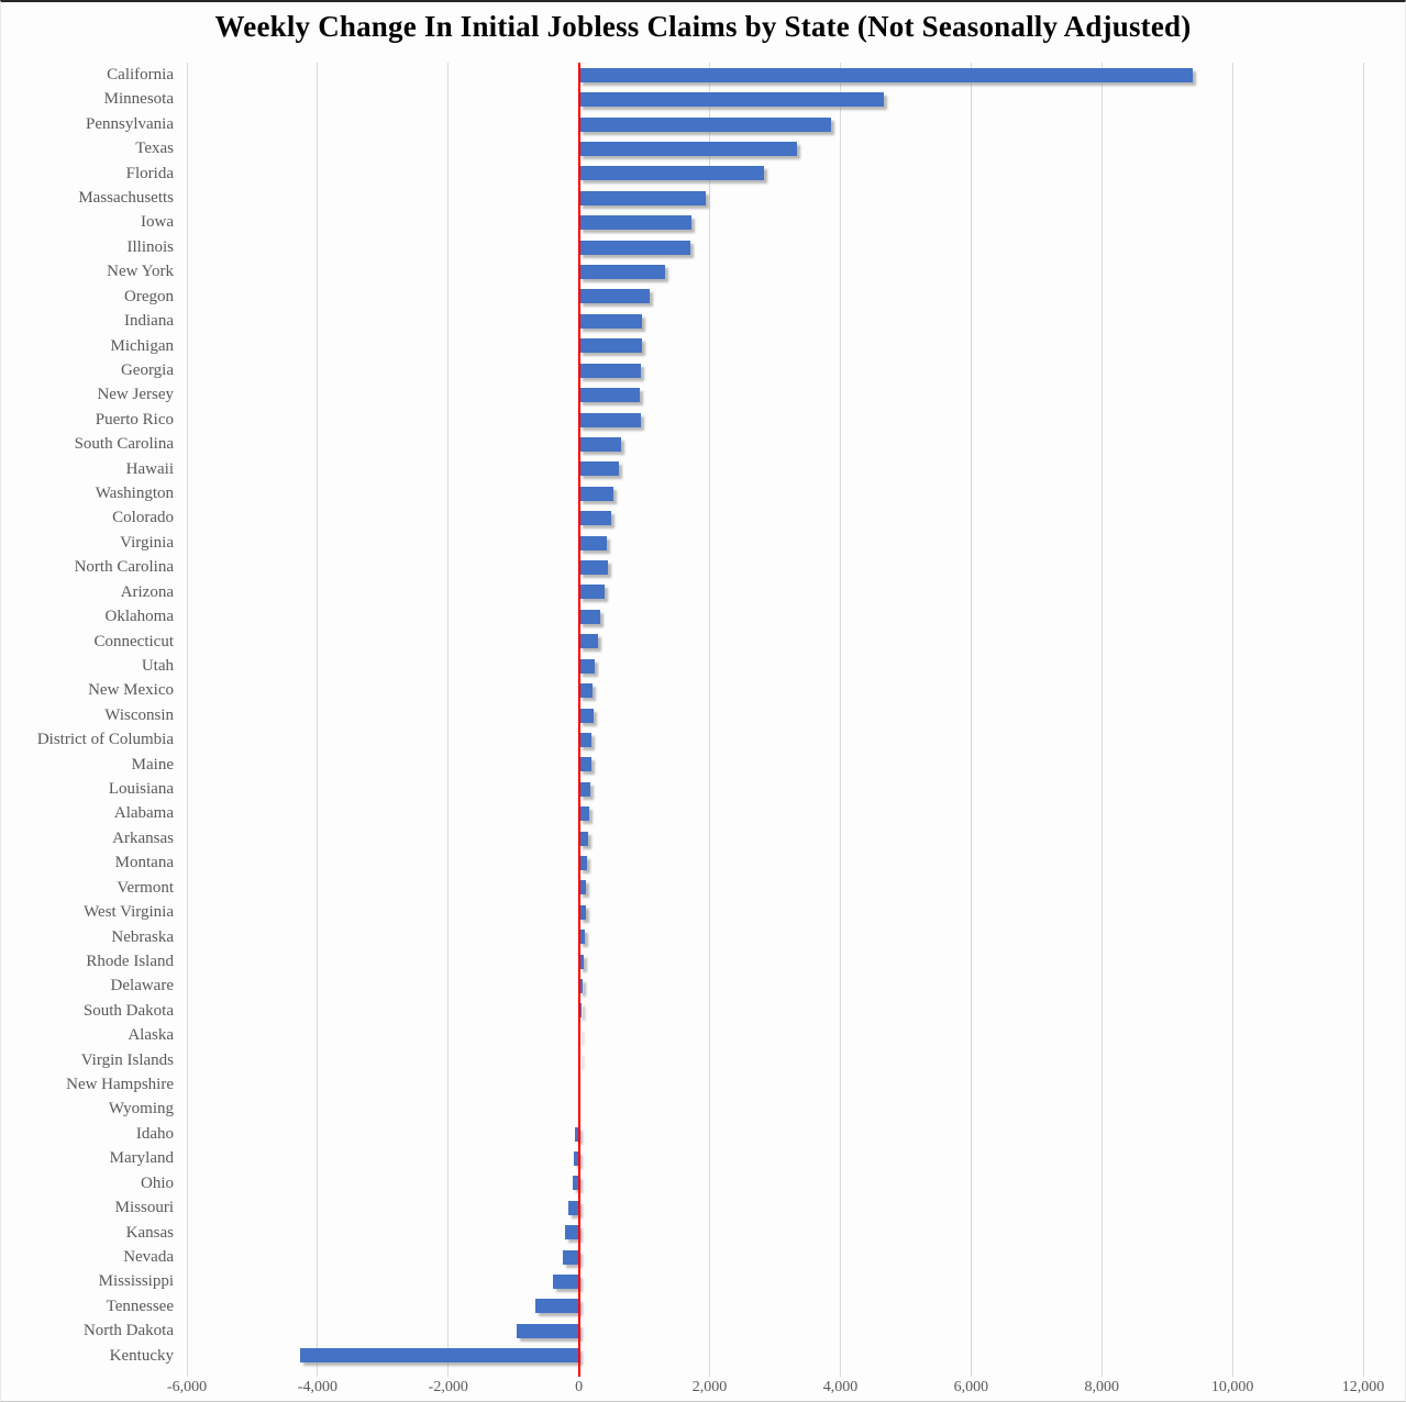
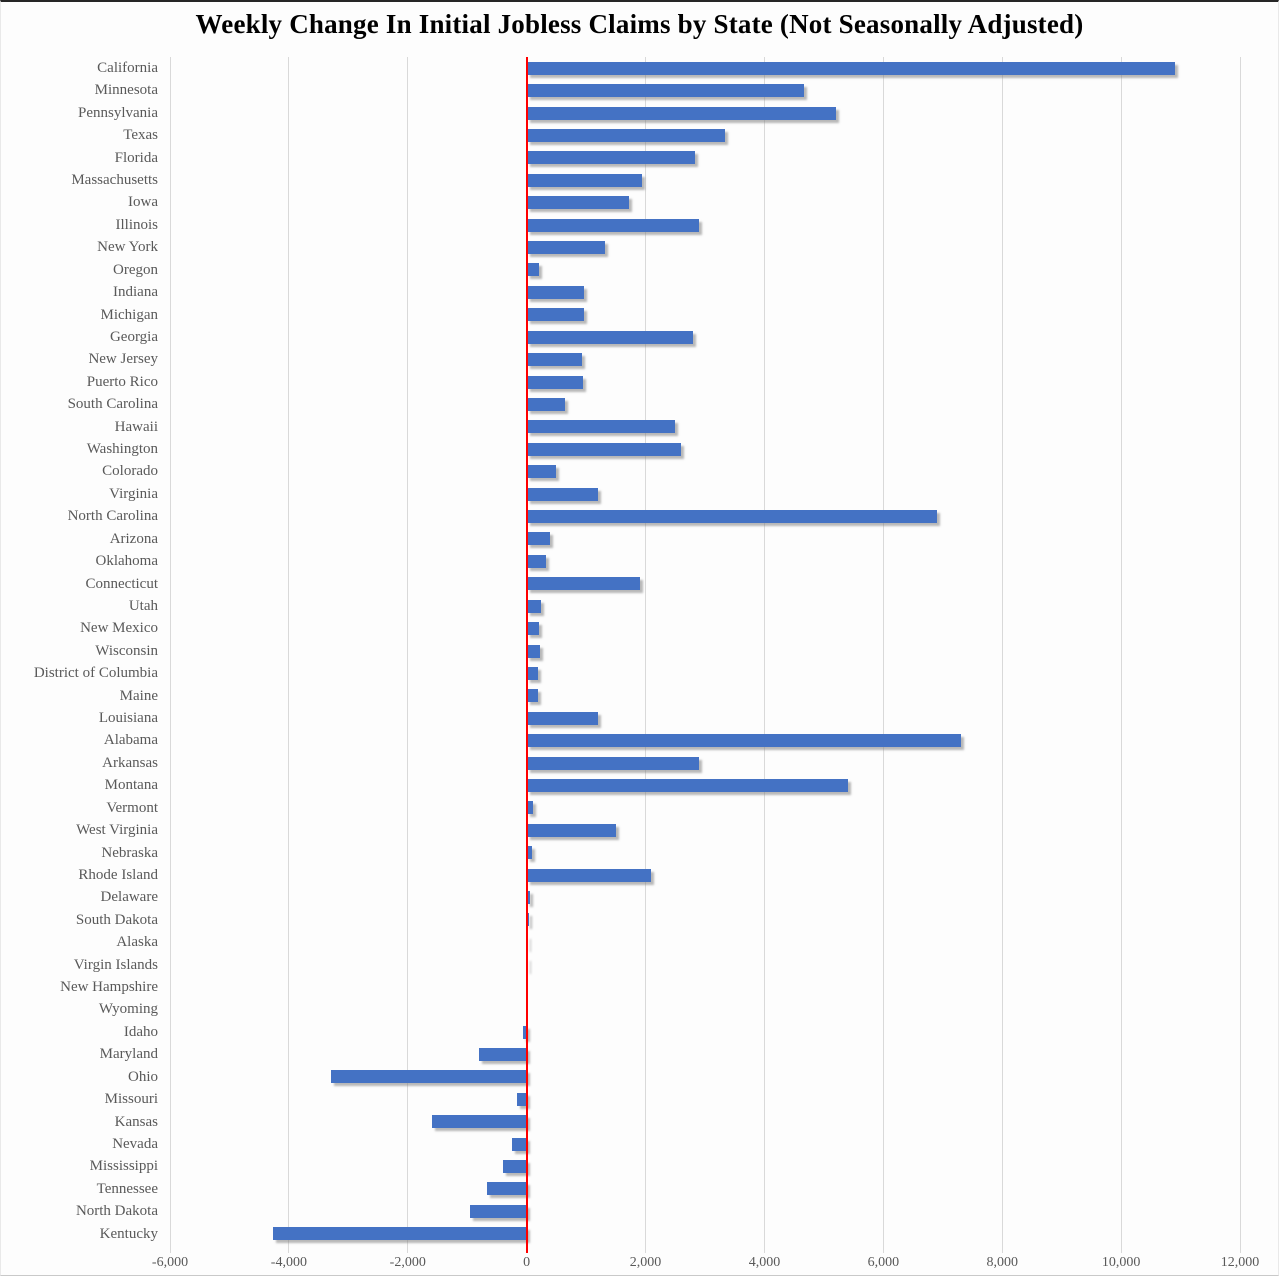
California: 9400 -> 10900
Pennsylvania: 3800 -> 5200
Illinois: 1700 -> 2900
Oregon: 1100 -> 200
Georgia: 900 -> 2800
Hawaii: 600 -> 2500
Washington: 500 -> 2600
Virginia: 400 -> 1200
North Carolina: 400 -> 6900
Connecticut: 300 -> 1900
Louisiana: 200 -> 1200
Alabama: 200 -> 7300
Arkansas: 100 -> 2900
Montana: 100 -> 5400
West Virginia: 100 -> 1500
Rhode Island: 100 -> 2100
Maryland: -100 -> -800
Ohio: -100 -> -3300
Kansas: -200 -> -1600
